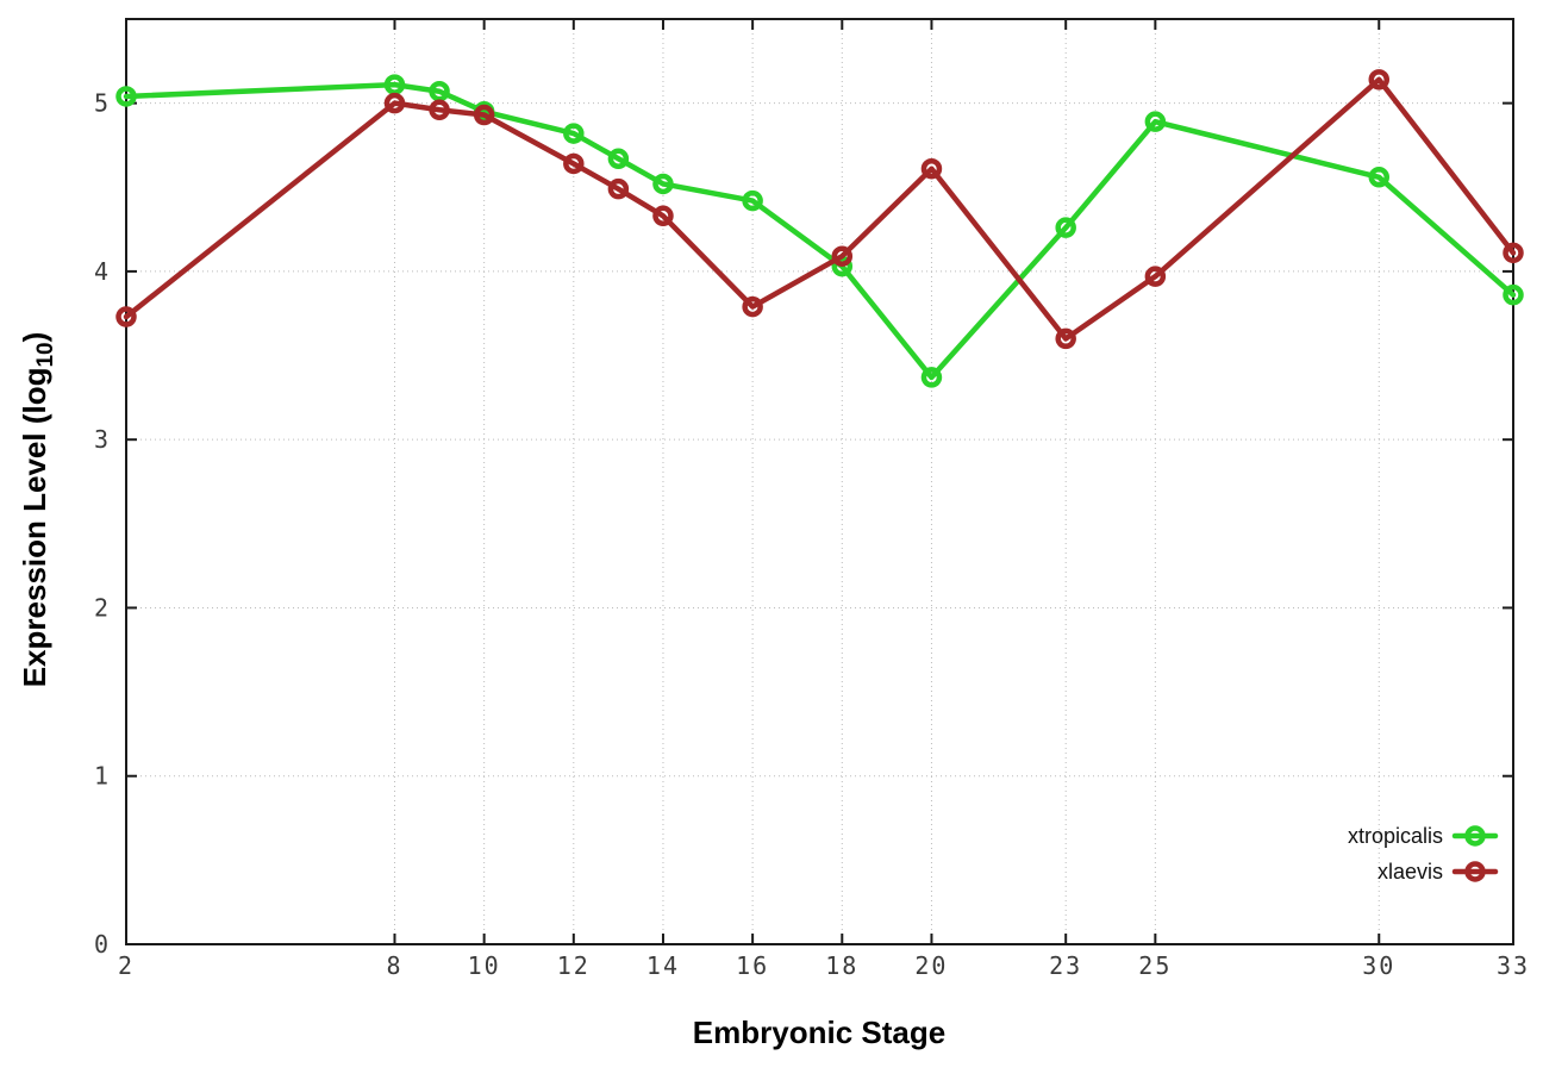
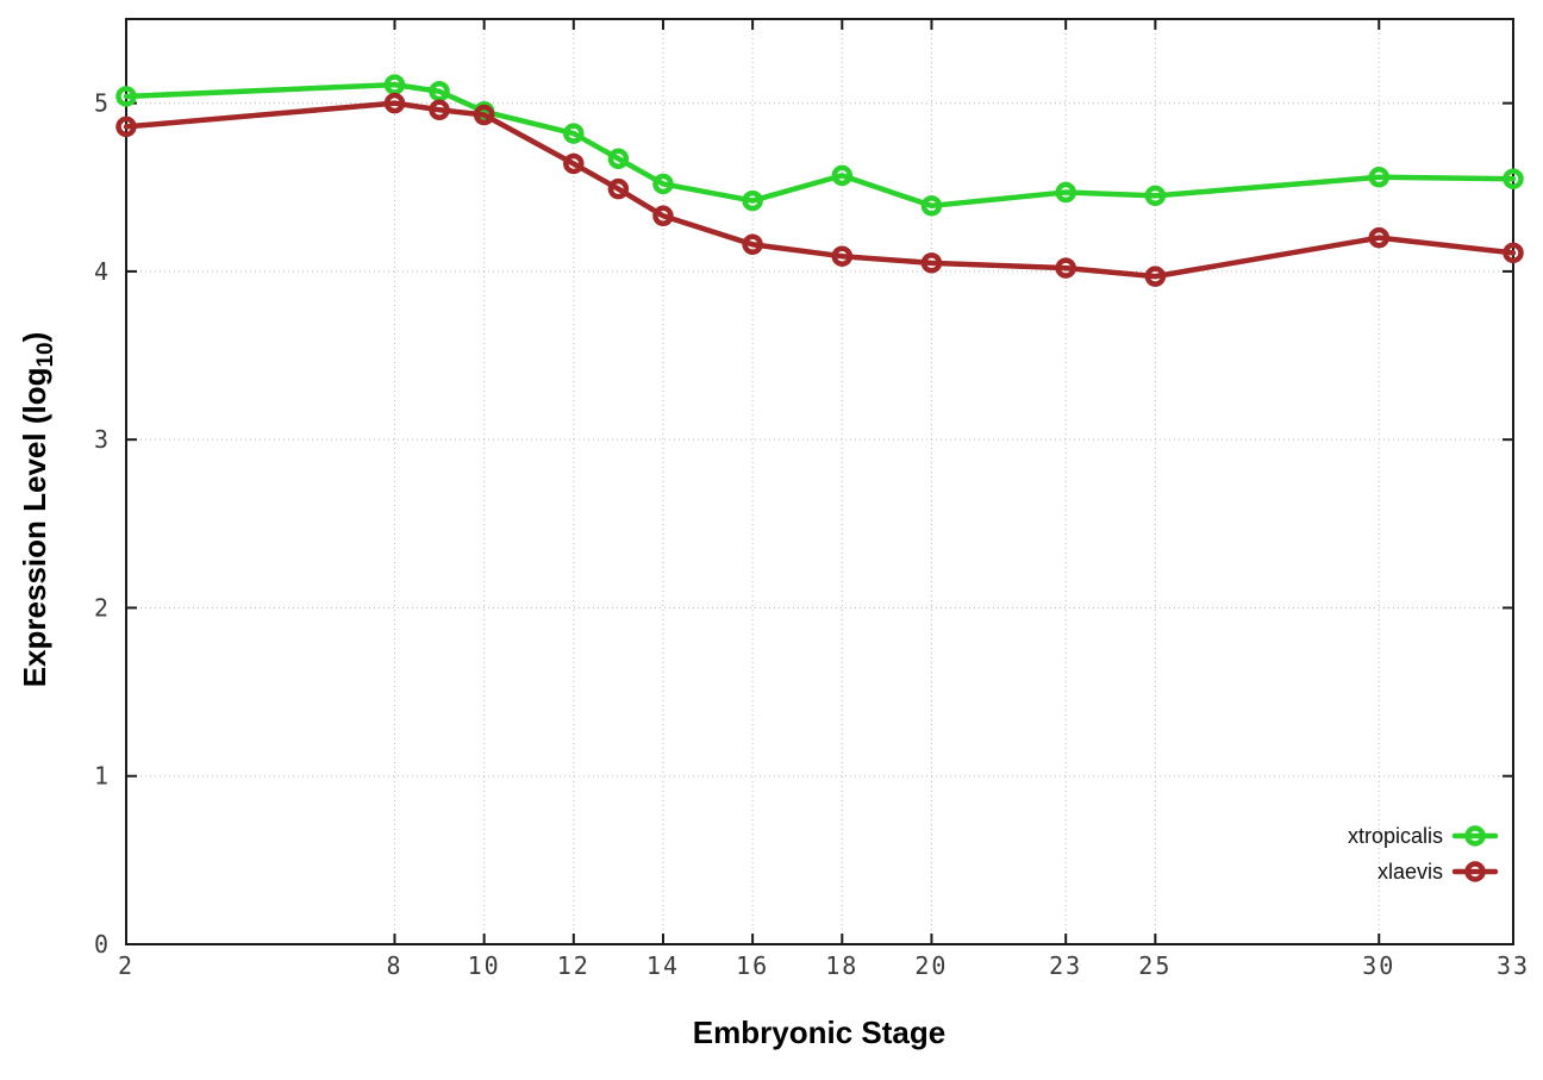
xlaevis/2: 3.73 -> 4.86
xlaevis/16: 3.79 -> 4.16
xtropicalis/18: 4.03 -> 4.57
xtropicalis/20: 3.37 -> 4.39
xlaevis/20: 4.61 -> 4.05
xtropicalis/23: 4.26 -> 4.47
xlaevis/23: 3.60 -> 4.02
xtropicalis/25: 4.89 -> 4.45
xlaevis/30: 5.14 -> 4.20
xtropicalis/33: 3.86 -> 4.55
